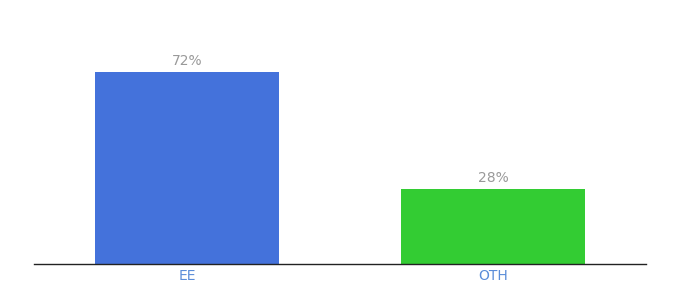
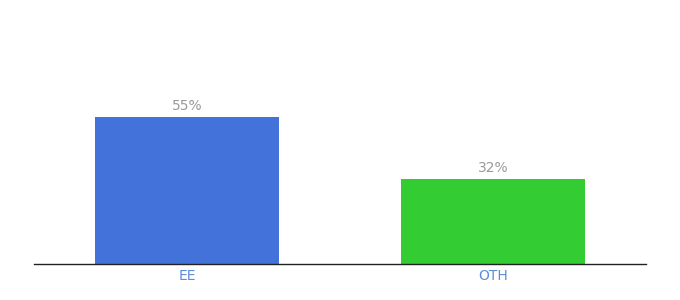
EE: 72% -> 55%
OTH: 28% -> 32%
